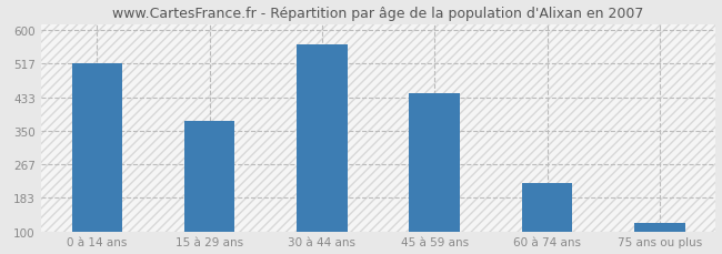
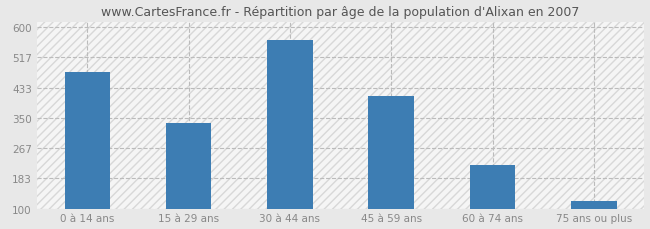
0 à 14 ans: 517 -> 475
15 à 29 ans: 375 -> 335
45 à 59 ans: 443 -> 410
